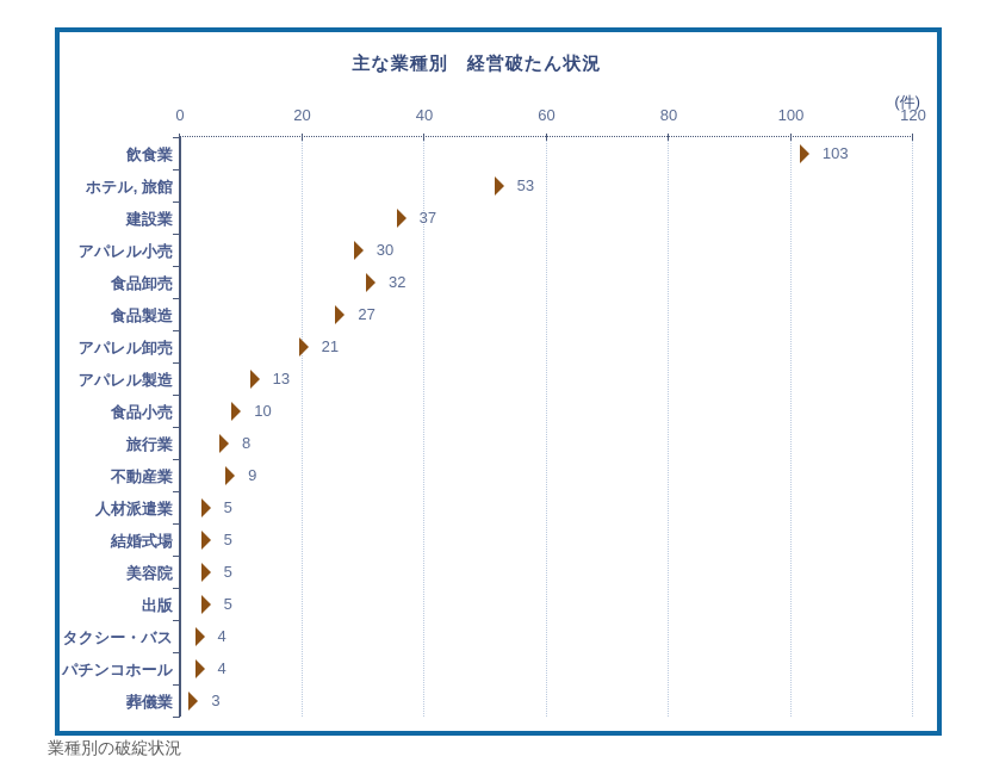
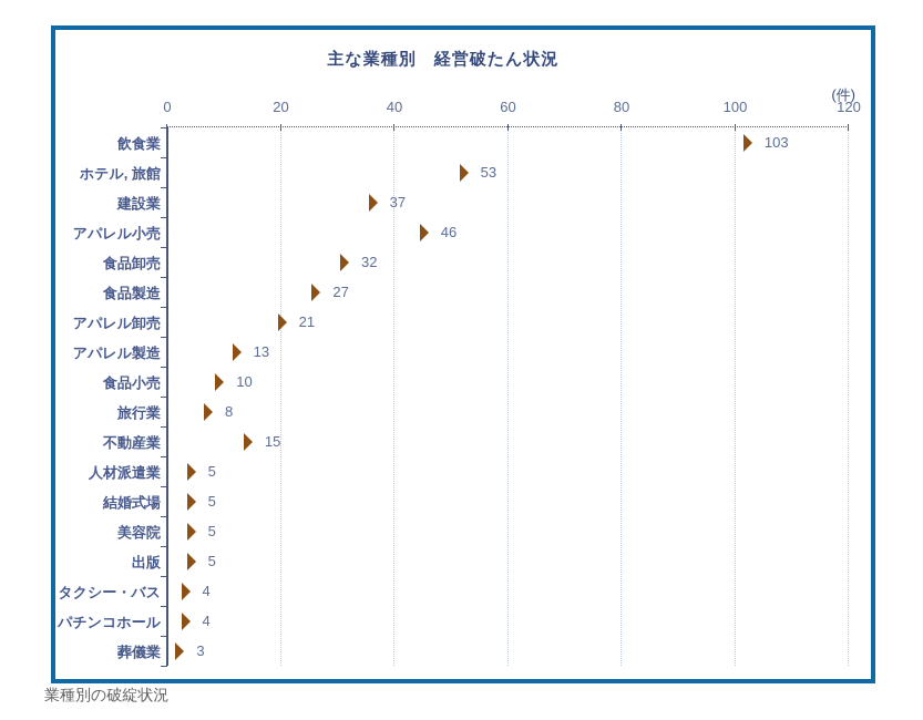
アパレル小売: 30 -> 46
不動産業: 9 -> 15
